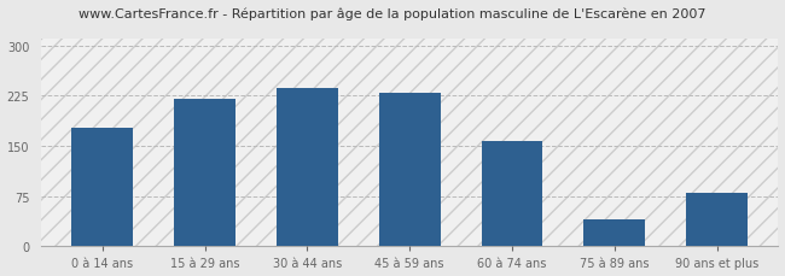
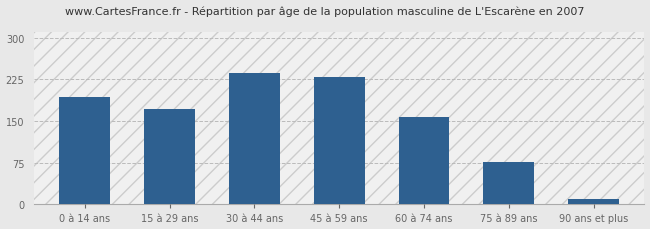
0 à 14 ans: 178 -> 193
15 à 29 ans: 220 -> 172
75 à 89 ans: 40 -> 76
90 ans et plus: 80 -> 10
